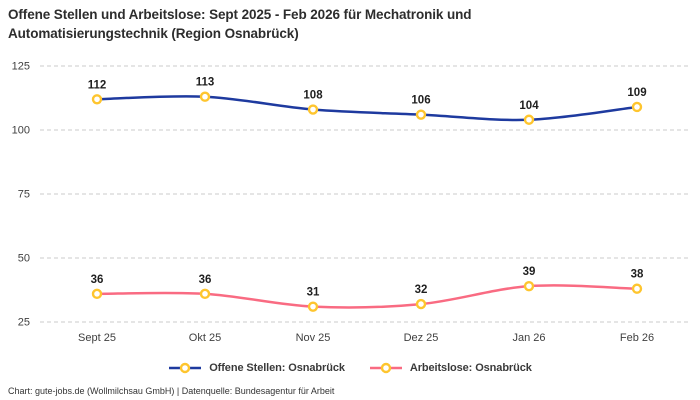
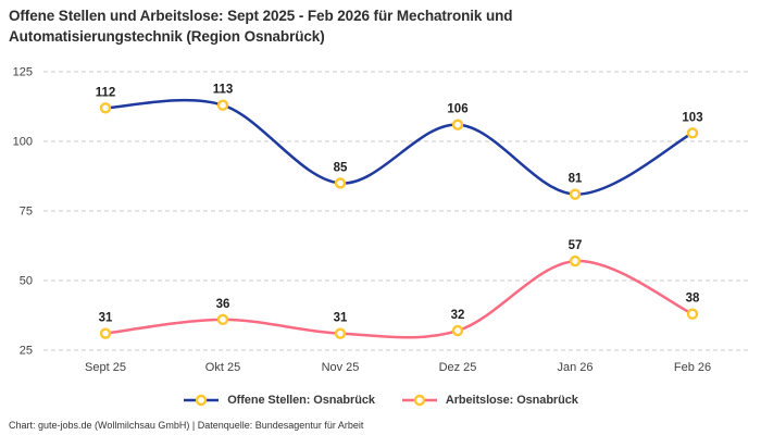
Arbeitslose: Osnabrück/Sept 25: 36 -> 31
Offene Stellen: Osnabrück/Nov 25: 108 -> 85
Offene Stellen: Osnabrück/Jan 26: 104 -> 81
Arbeitslose: Osnabrück/Jan 26: 39 -> 57
Offene Stellen: Osnabrück/Feb 26: 109 -> 103
